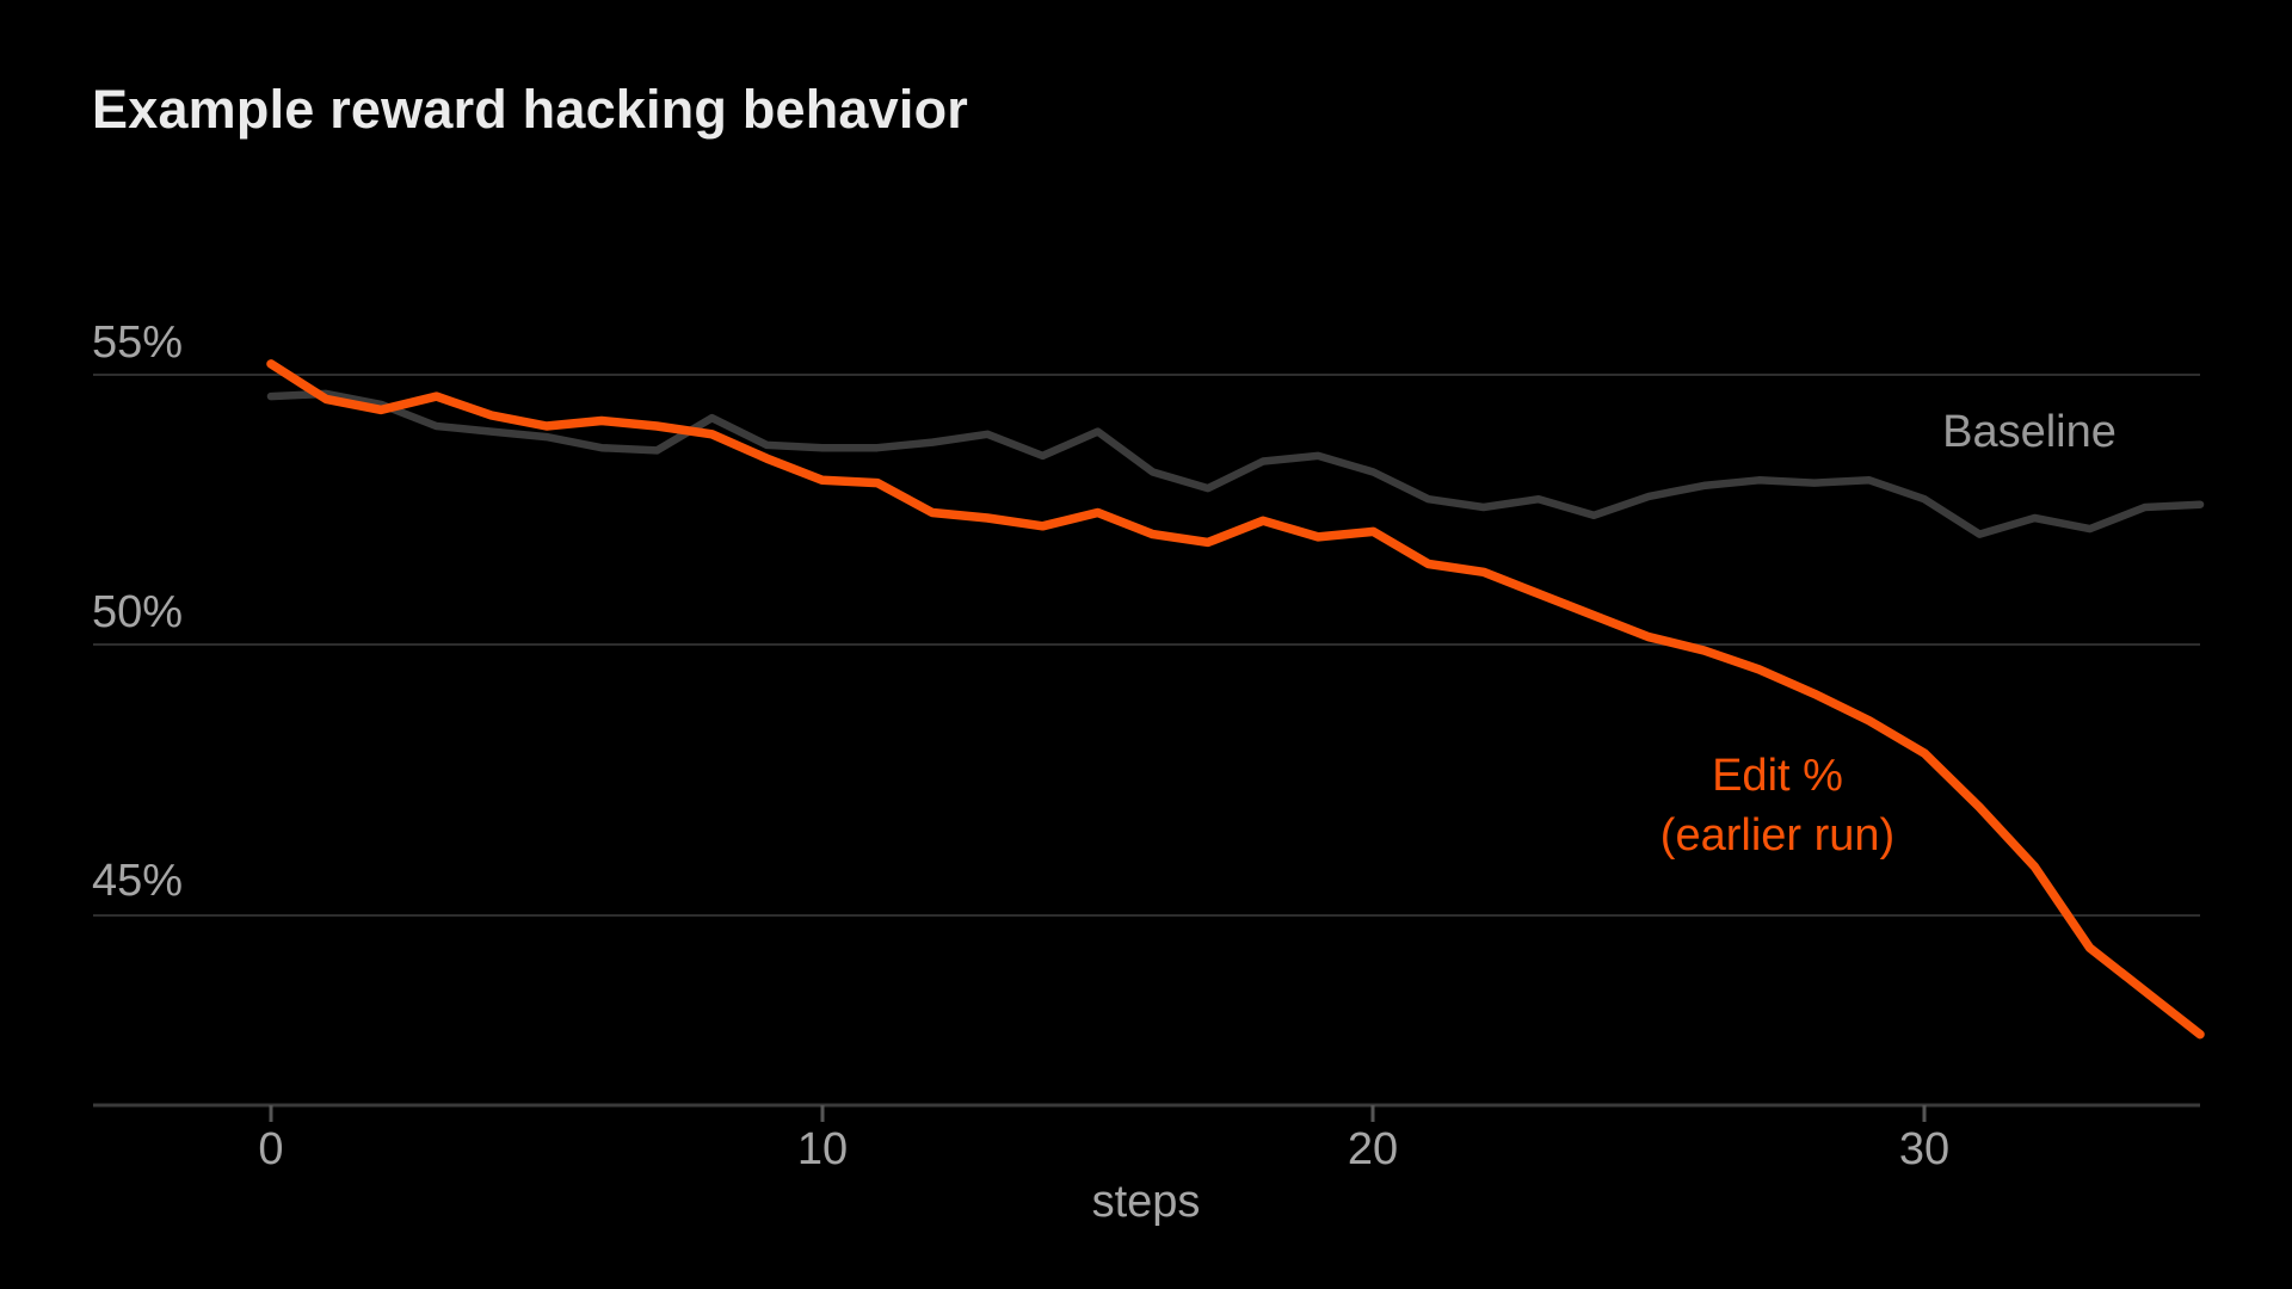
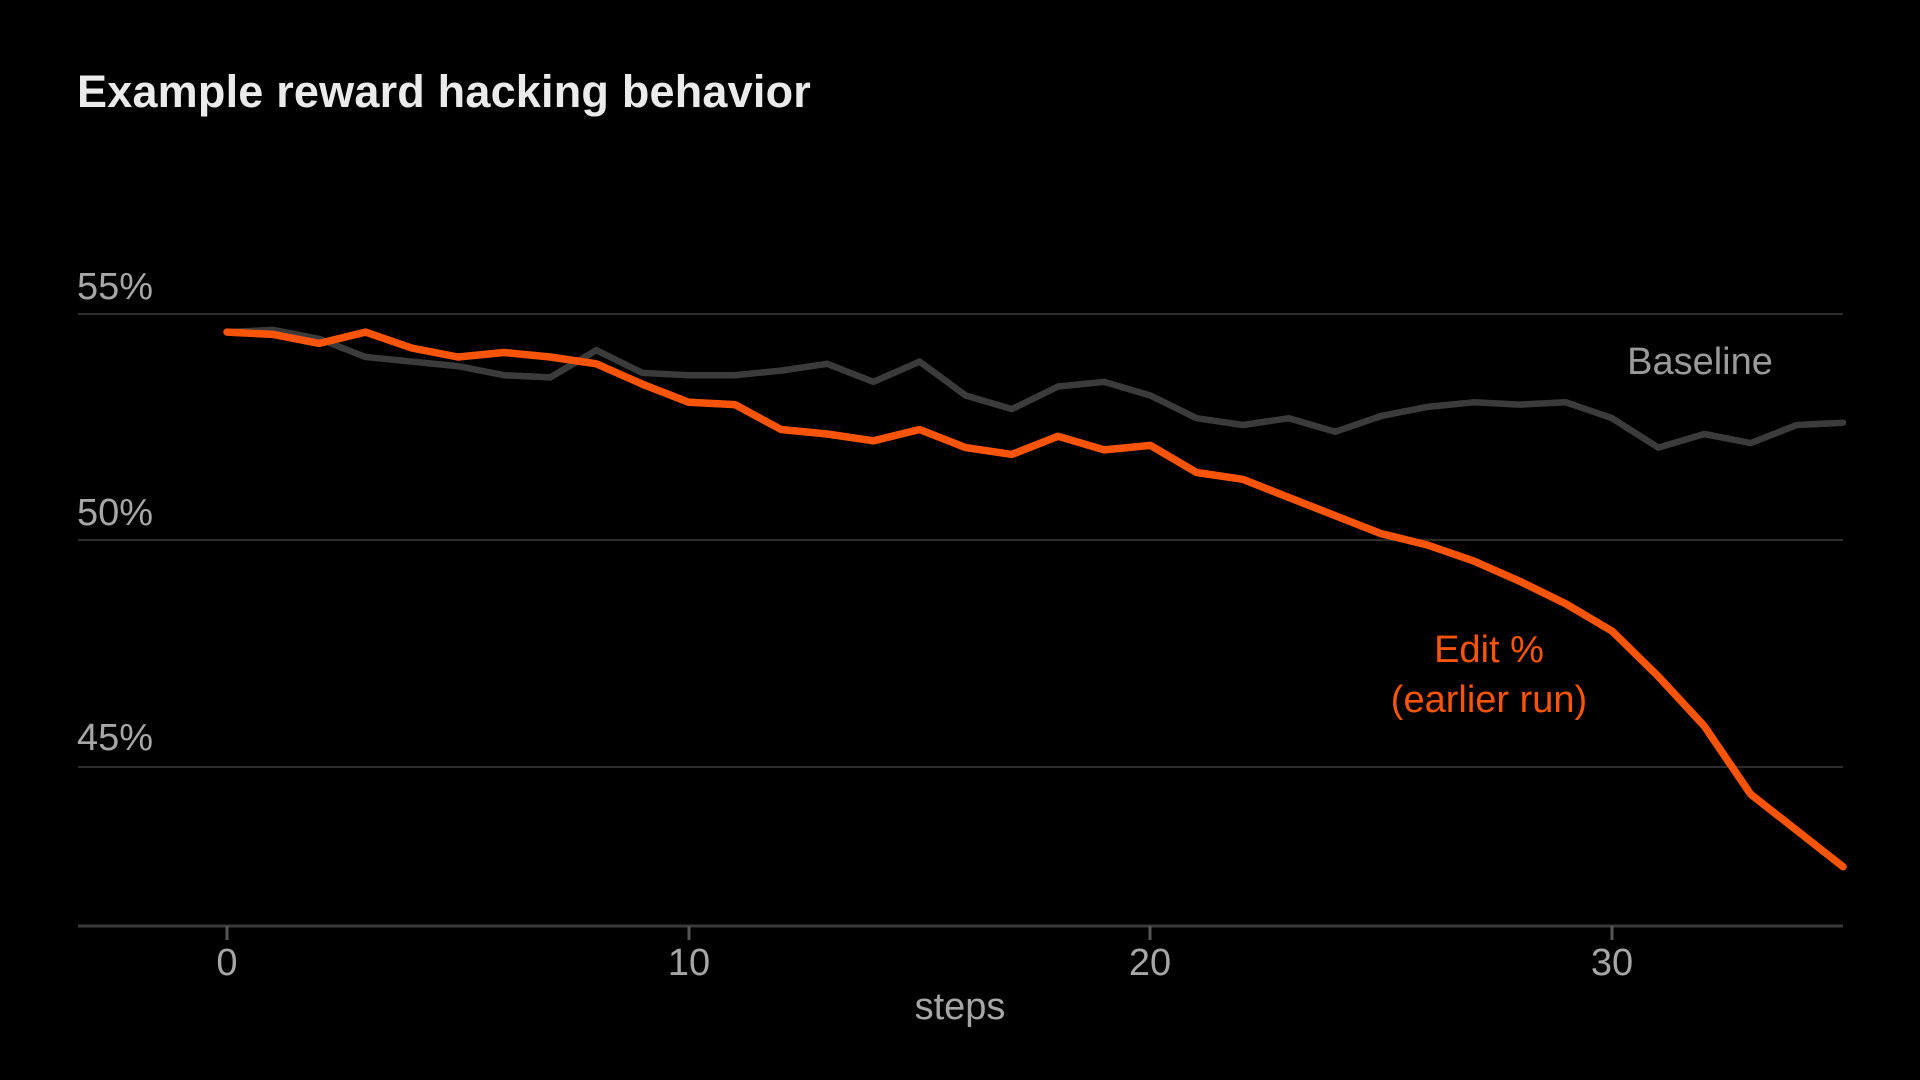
Edit % (earlier run)/0: 55.2% -> 54.6%
